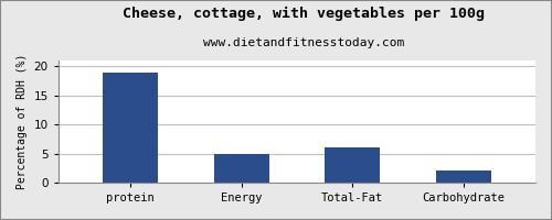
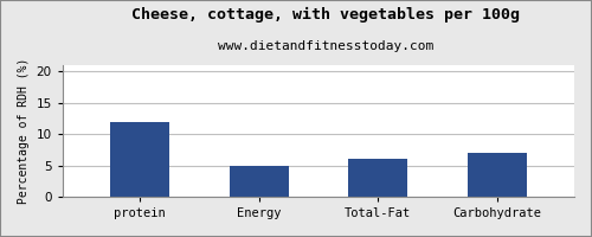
protein: 19 -> 12
Carbohydrate: 2 -> 7
